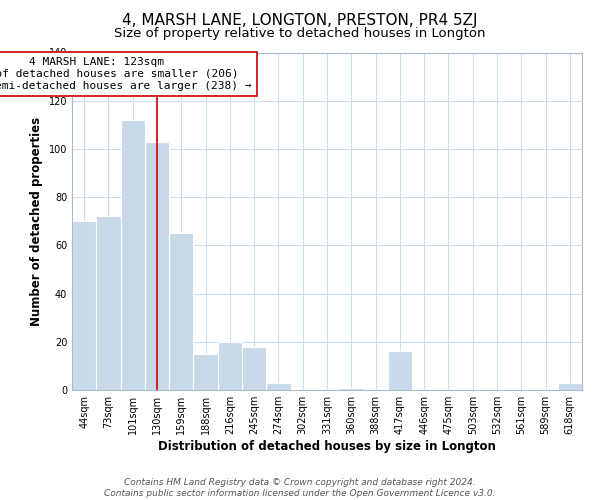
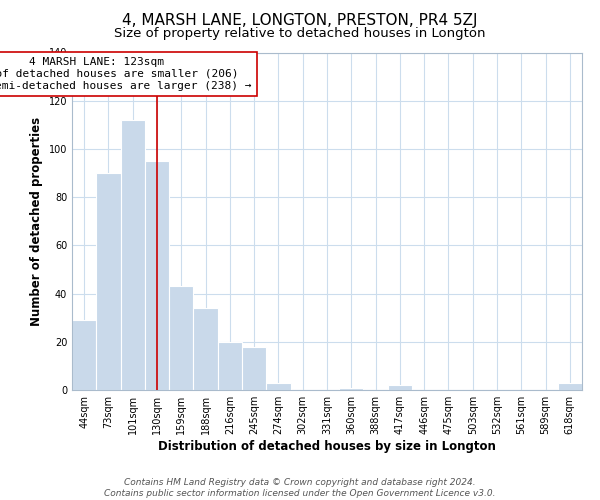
44sqm: 70 -> 29
73sqm: 72 -> 90
130sqm: 103 -> 95
159sqm: 65 -> 43
188sqm: 15 -> 34
417sqm: 16 -> 2
